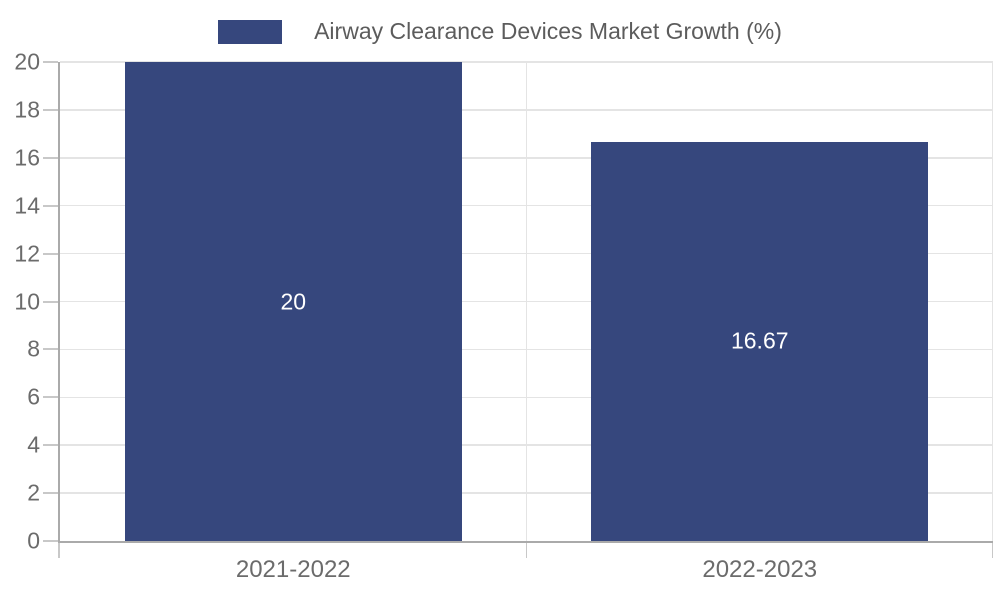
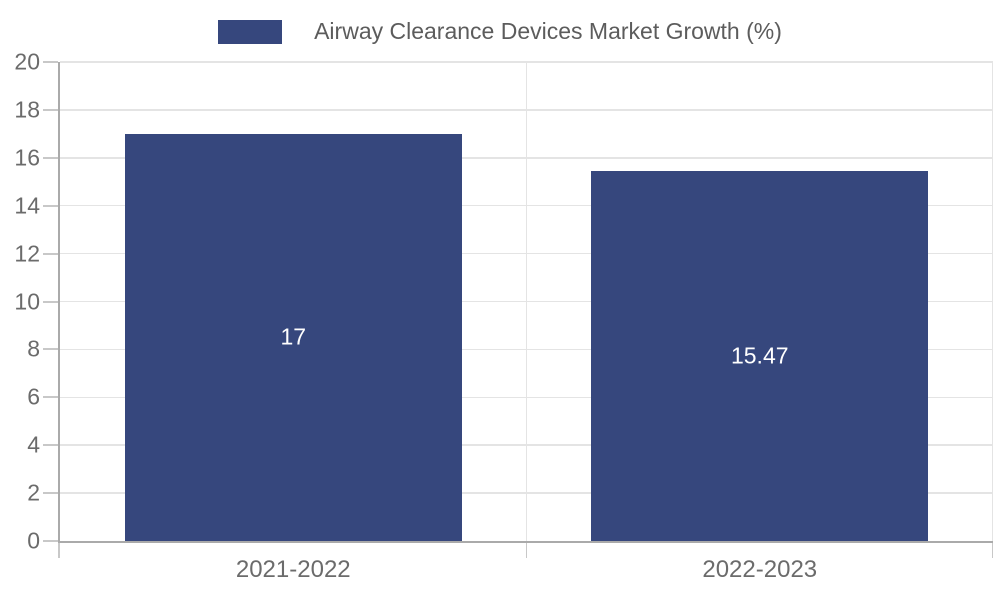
2021-2022: 20 -> 17
2022-2023: 16.67 -> 15.47
